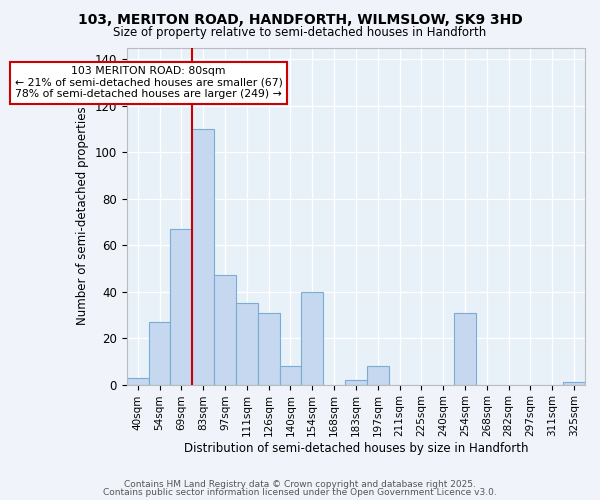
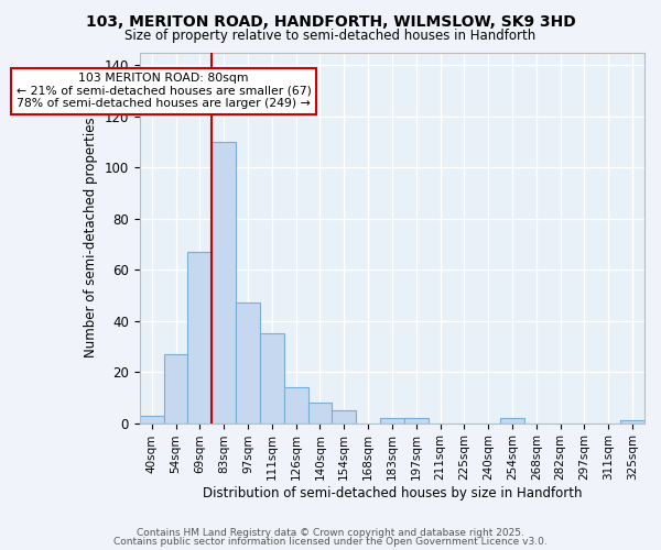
126sqm: 31 -> 14
154sqm: 40 -> 5
197sqm: 8 -> 2
254sqm: 31 -> 2
